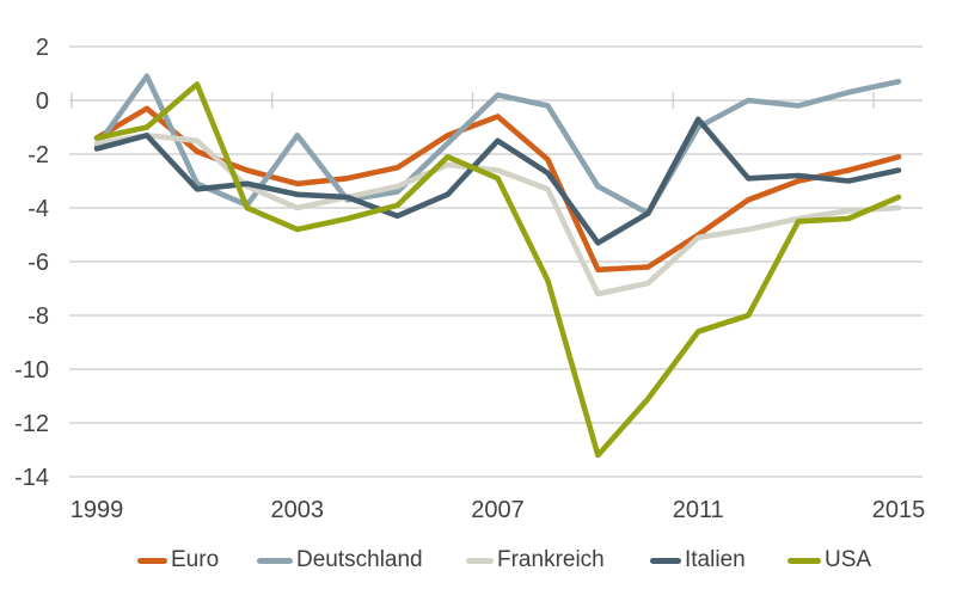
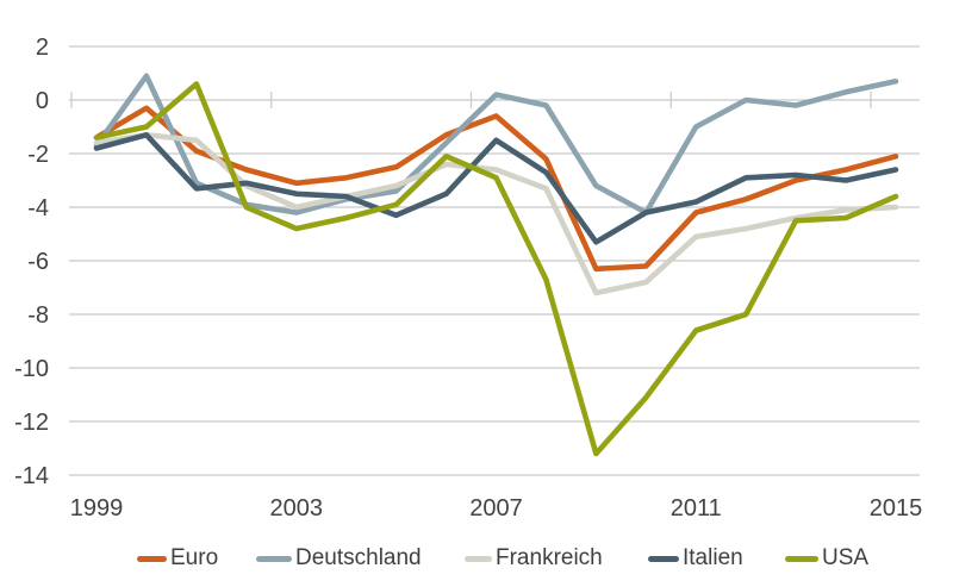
Deutschland/2003: -1.3 -> -4.2
Euro/2011: -5.0 -> -4.2
Italien/2011: -0.7 -> -3.8
